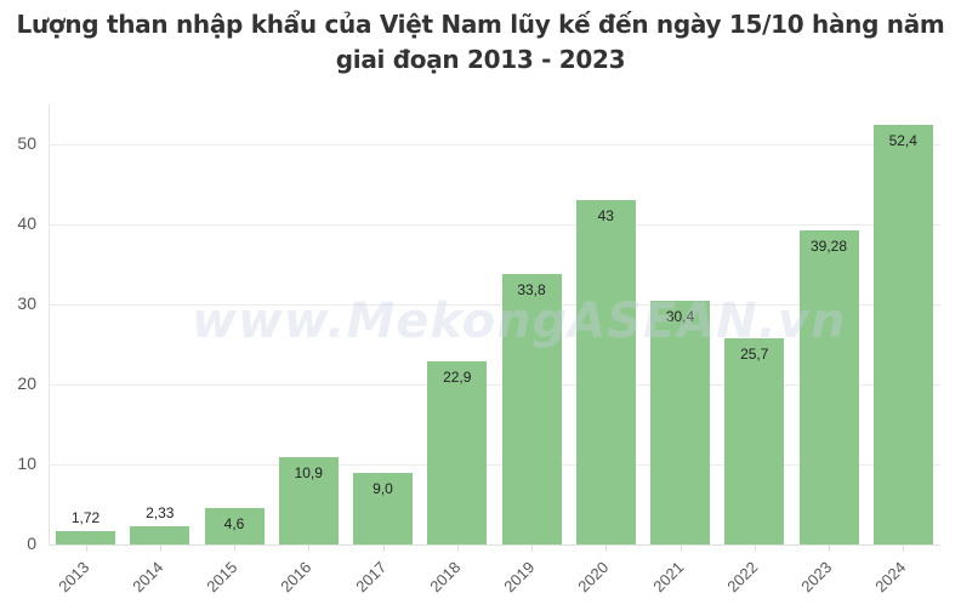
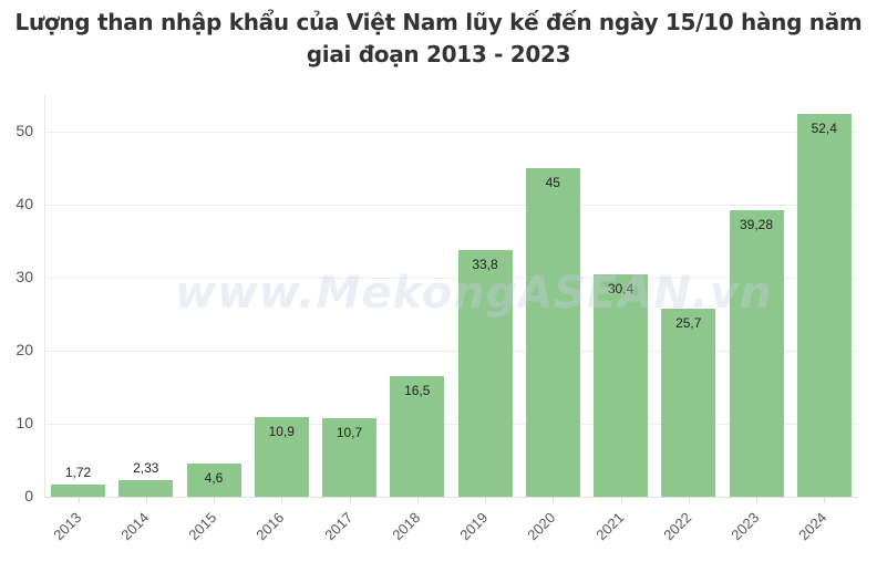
2017: 9,0 -> 10,7
2018: 22,9 -> 16,5
2020: 43 -> 45
